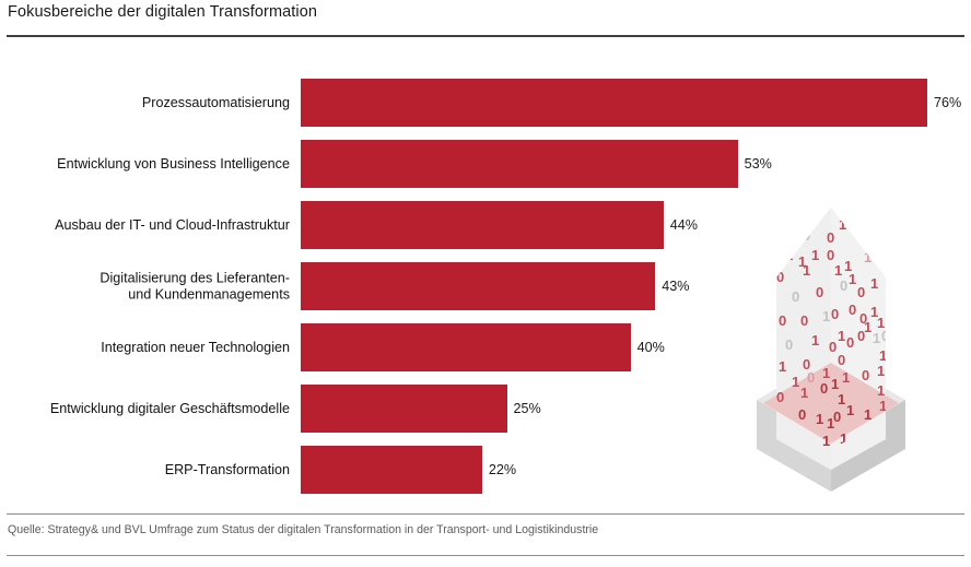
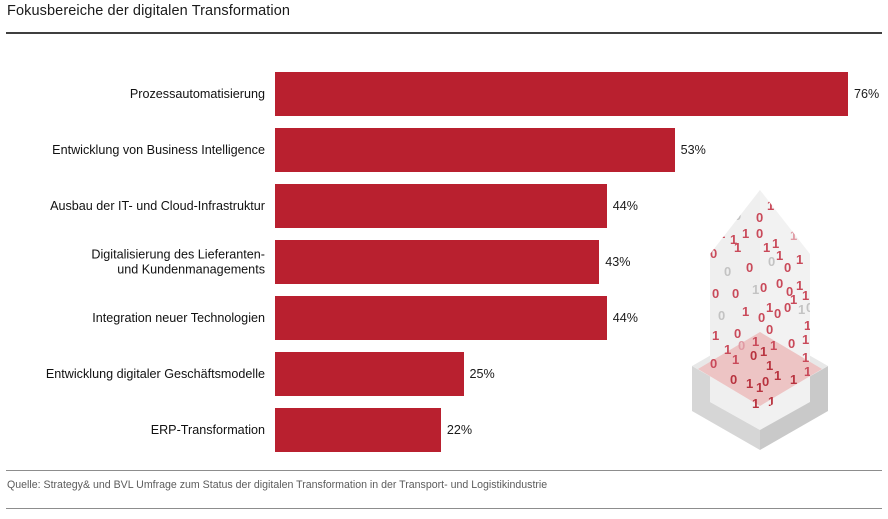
Integration neuer Technologien: 40% -> 44%
